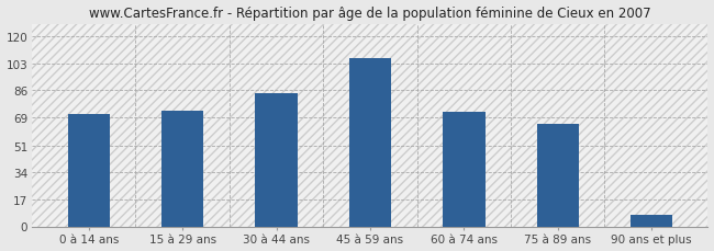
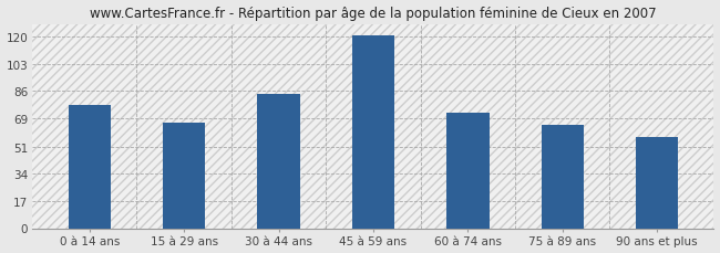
0 à 14 ans: 71 -> 77
15 à 29 ans: 73 -> 66
45 à 59 ans: 106 -> 121
90 ans et plus: 7 -> 57
